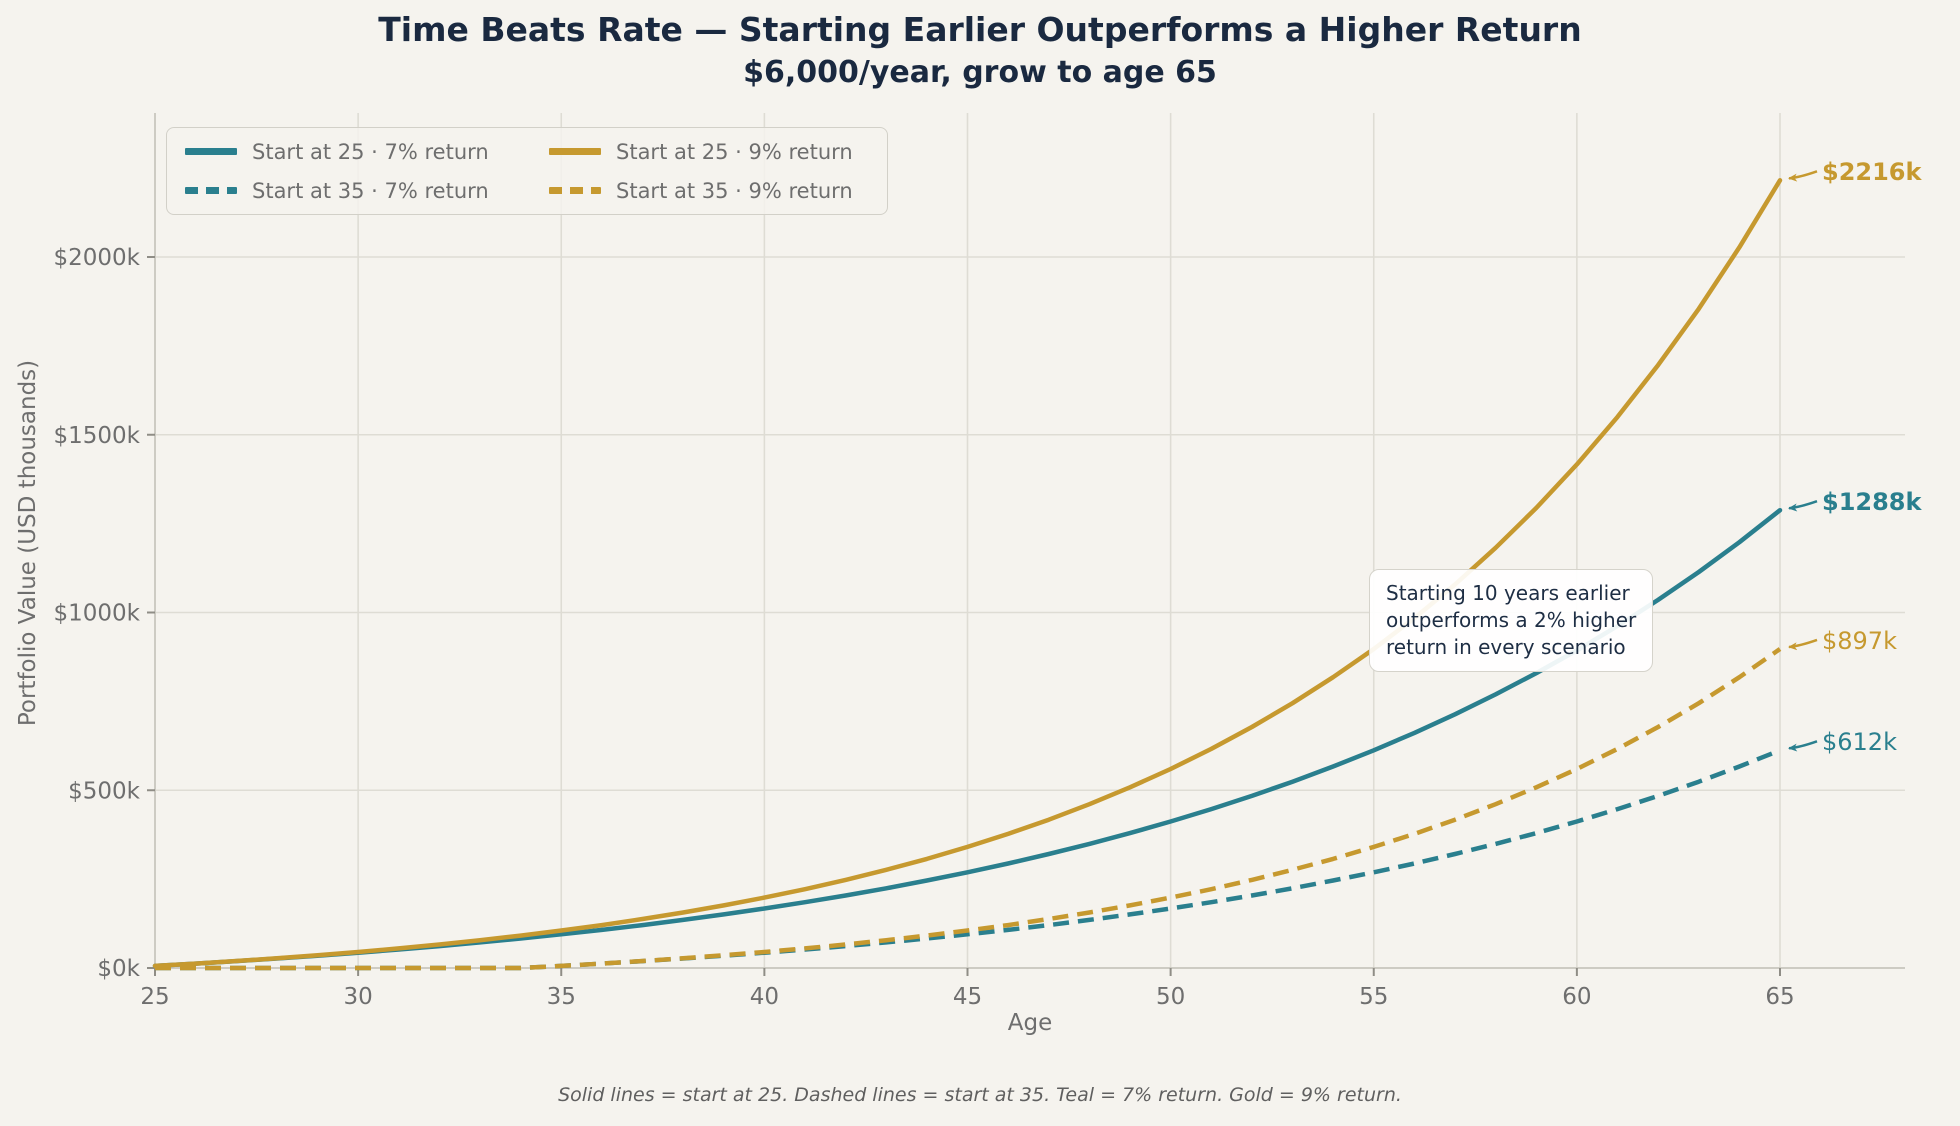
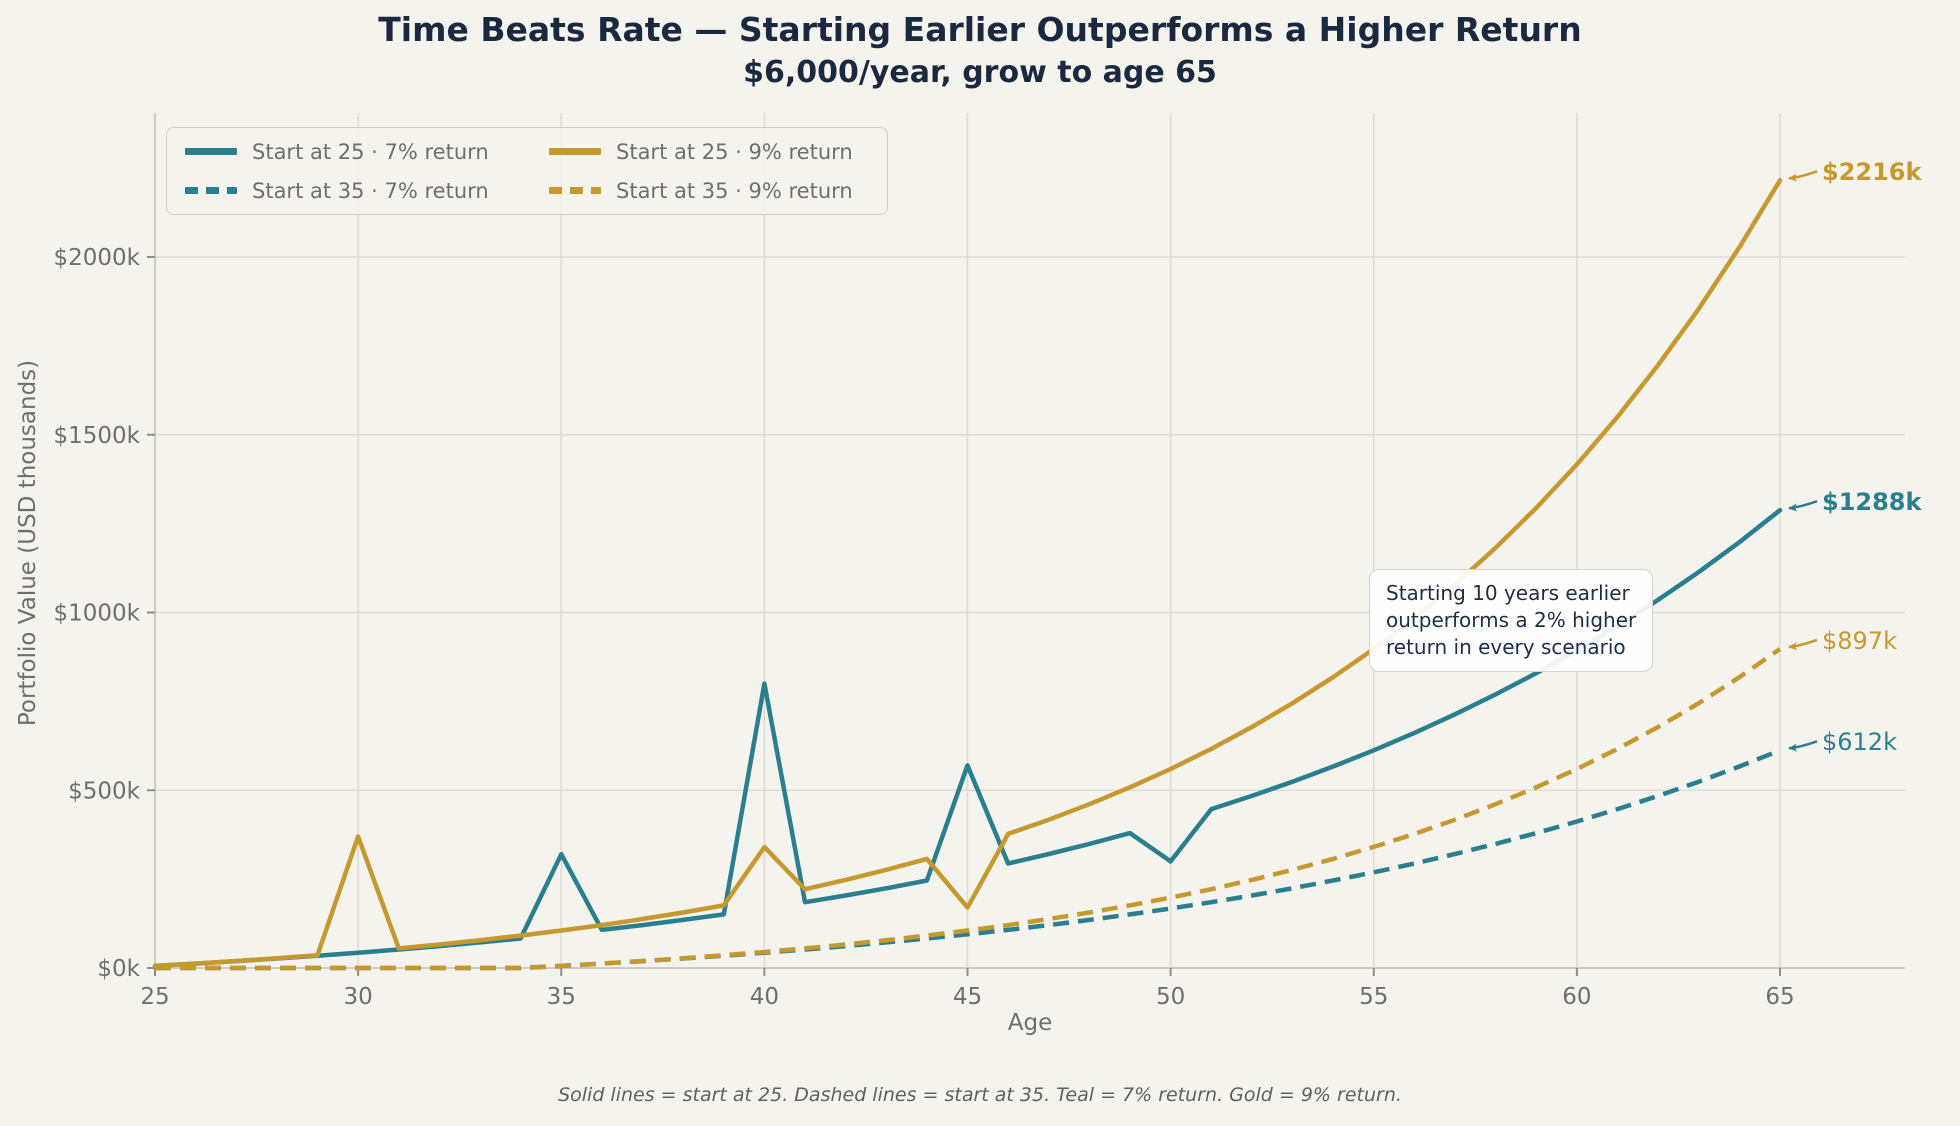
Start at 25 · 9% return/30: $50k -> $370k
Start at 25 · 7% return/35: $90k -> $320k
Start at 25 · 7% return/40: $170k -> $800k
Start at 25 · 9% return/40: $200k -> $340k
Start at 25 · 7% return/45: $270k -> $570k
Start at 25 · 9% return/45: $340k -> $170k
Start at 25 · 7% return/50: $410k -> $300k
